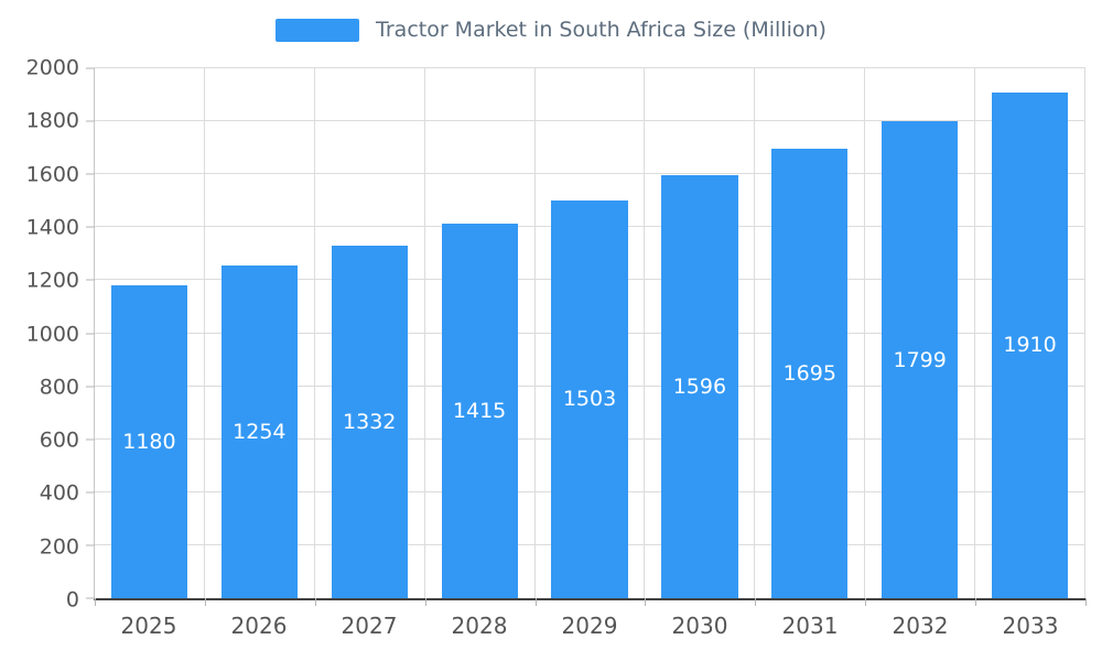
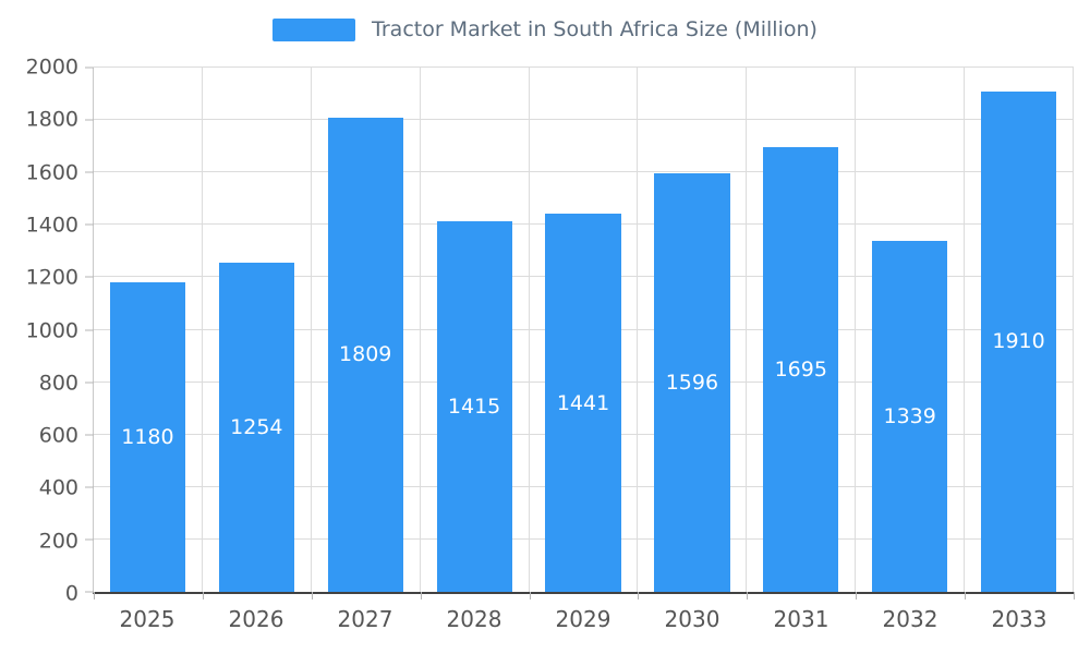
2027: 1332 -> 1809
2029: 1503 -> 1441
2032: 1799 -> 1339
